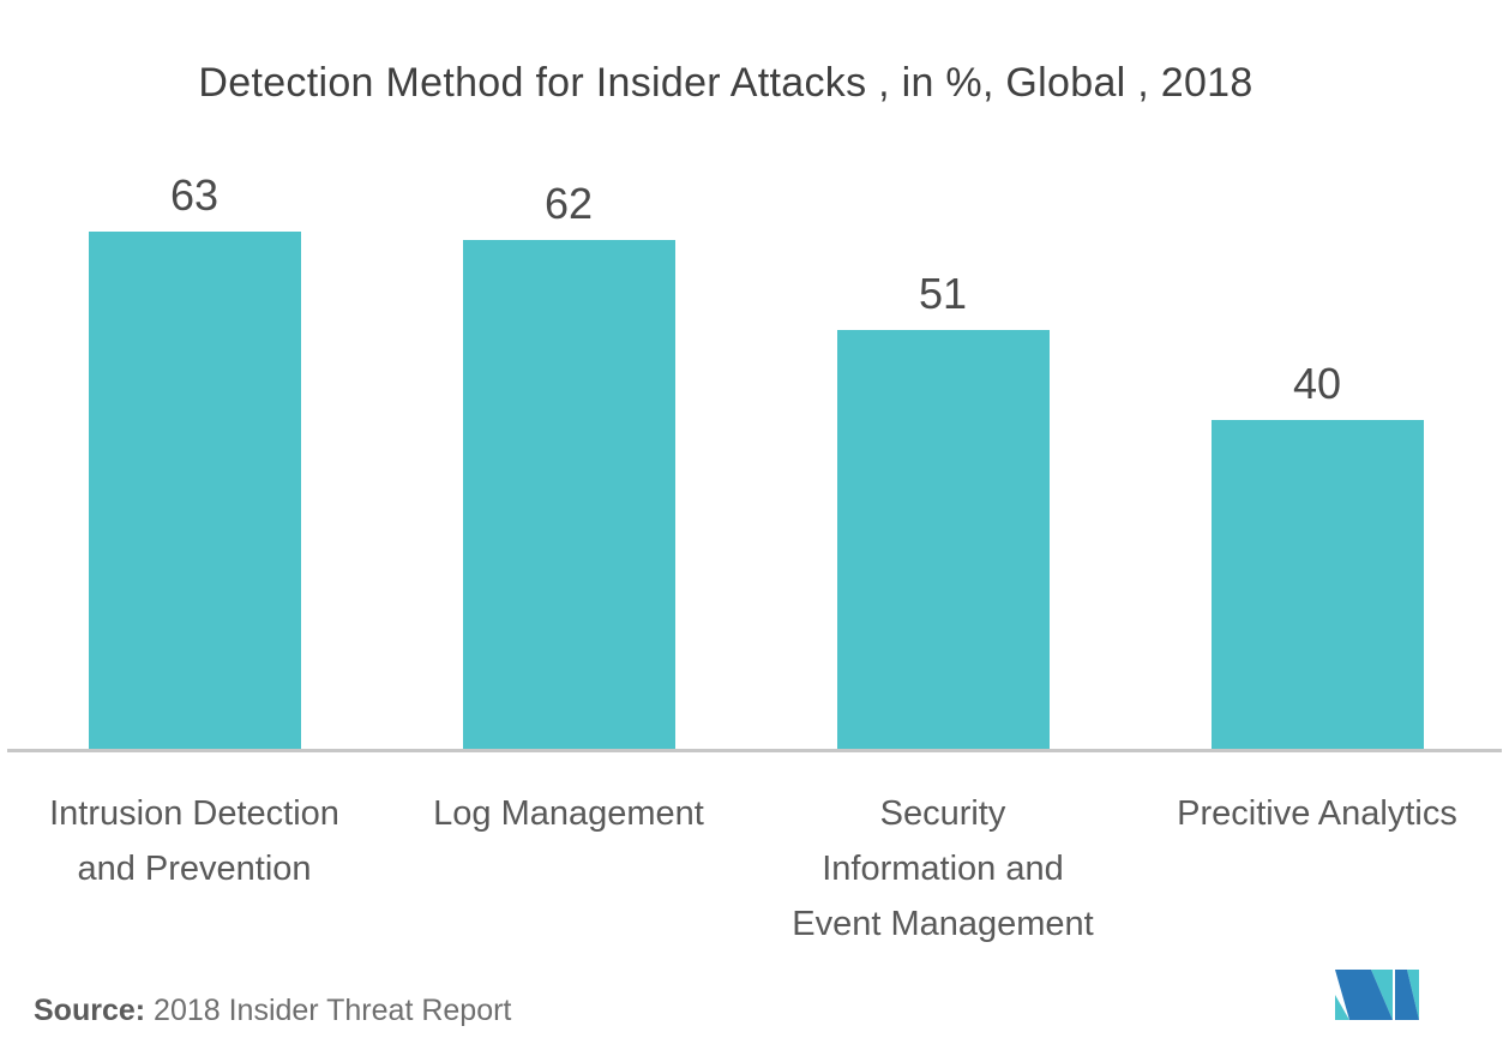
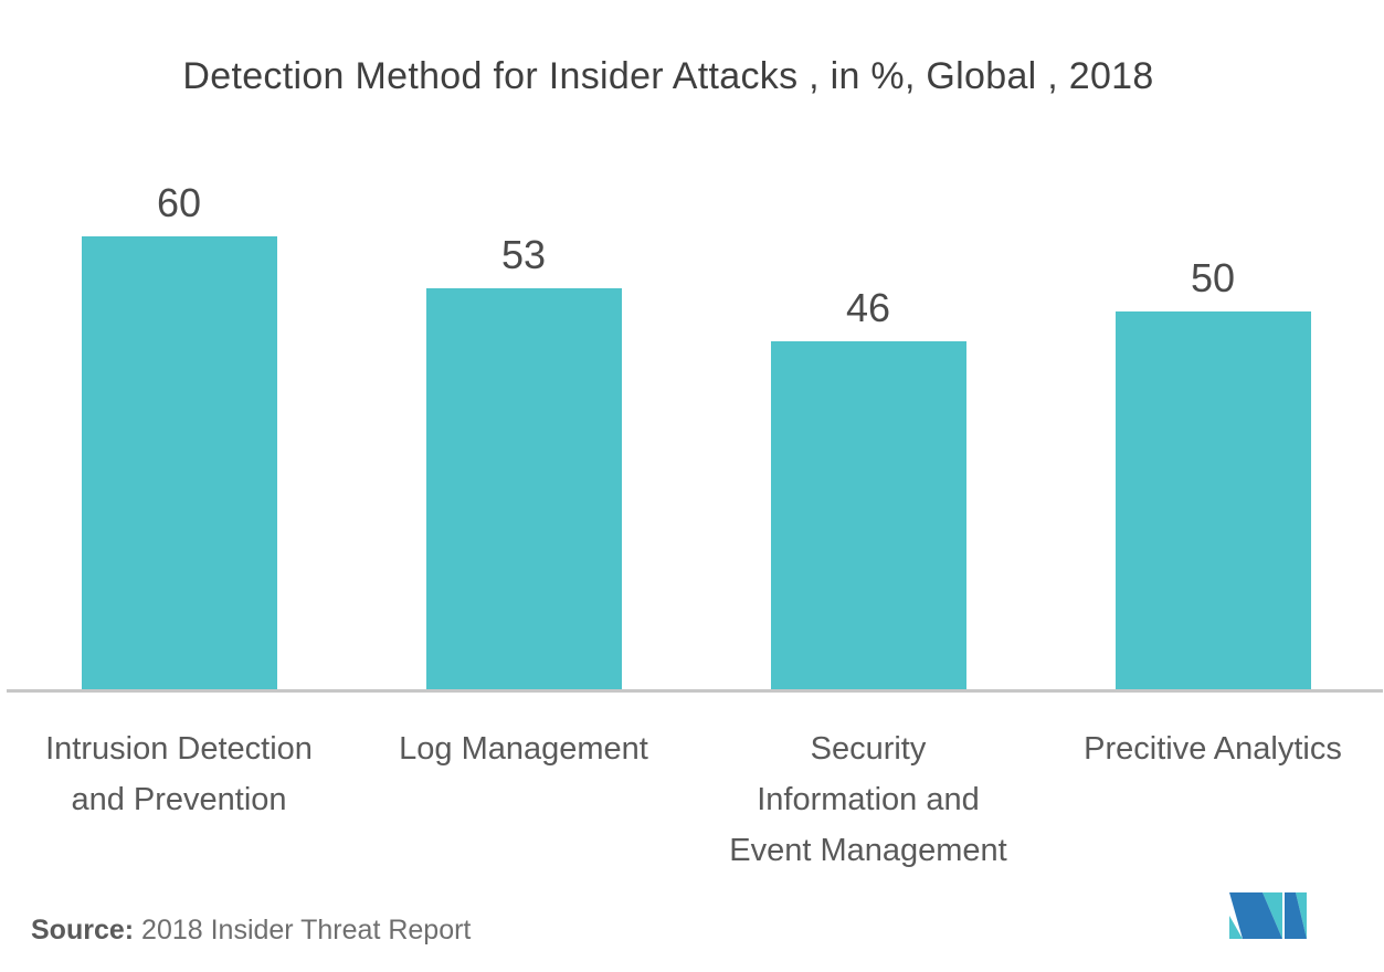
Intrusion Detection and Prevention: 63 -> 60
Log Management: 62 -> 53
Security Information and Event Management: 51 -> 46
Precitive Analytics: 40 -> 50
